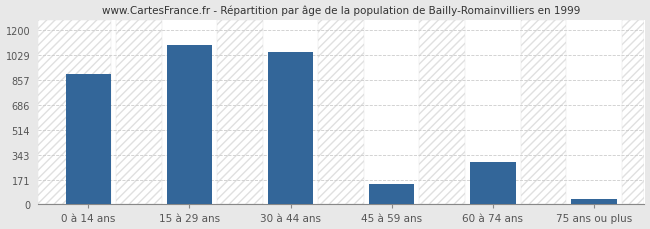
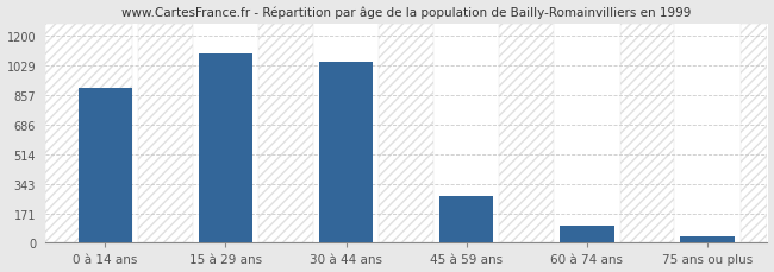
45 à 59 ans: 140 -> 270
60 à 74 ans: 290 -> 100
